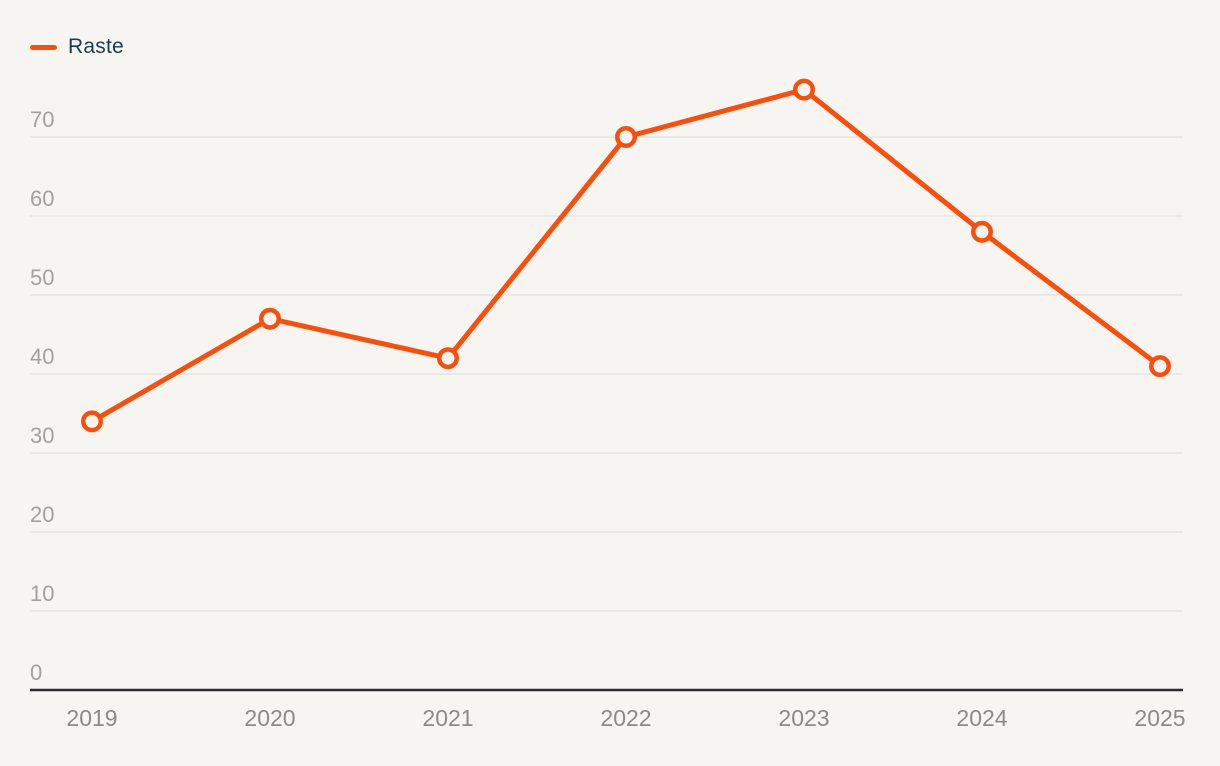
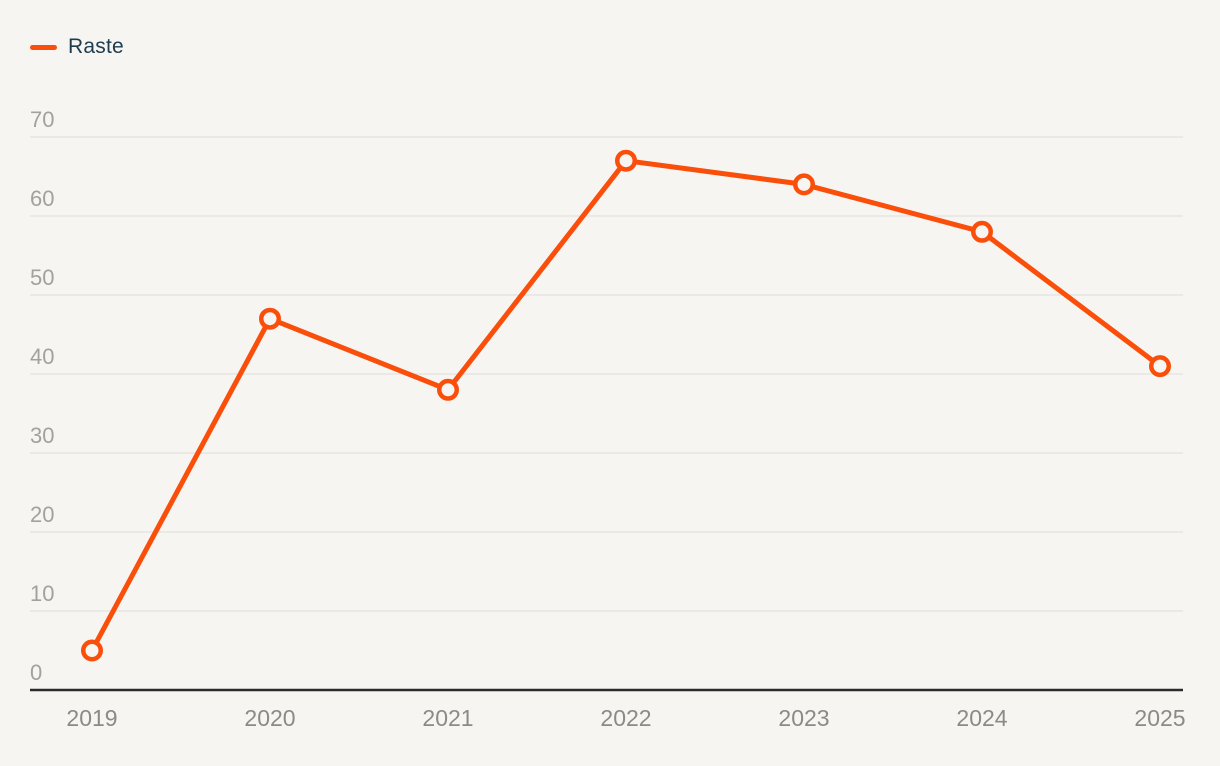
2019: 34 -> 5
2021: 42 -> 38
2022: 70 -> 67
2023: 76 -> 64
